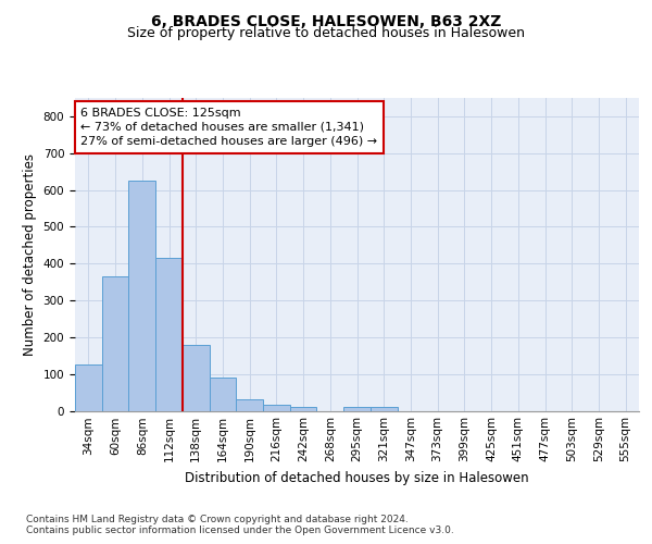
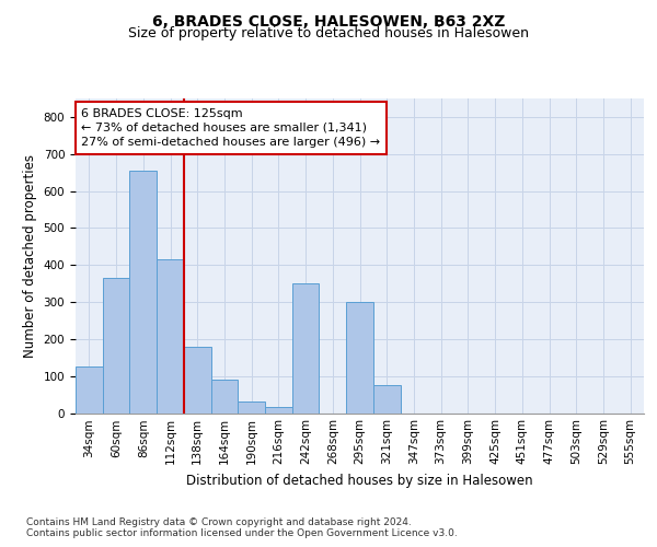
86sqm: 625 -> 655
242sqm: 10 -> 350
295sqm: 10 -> 300
321sqm: 10 -> 75
